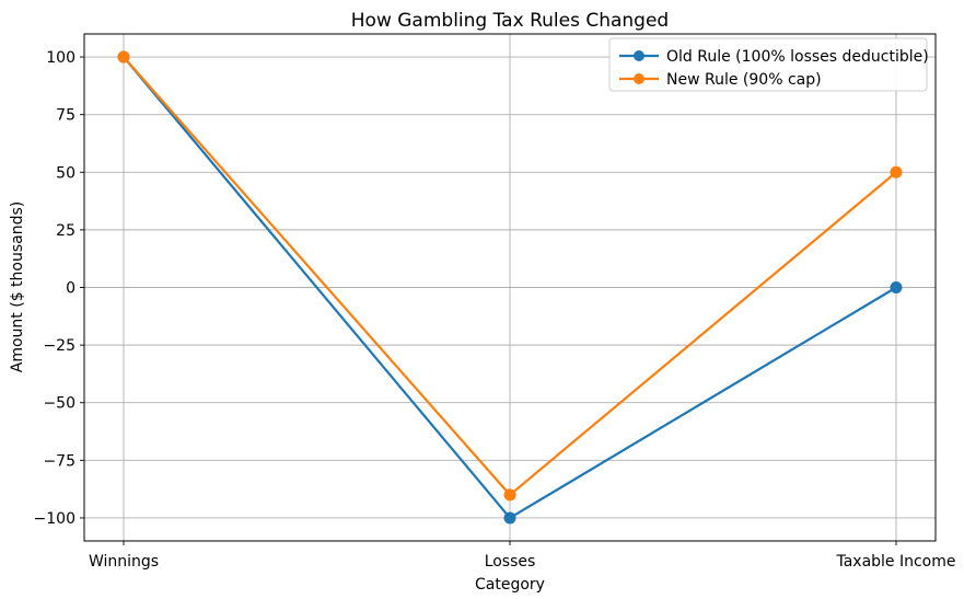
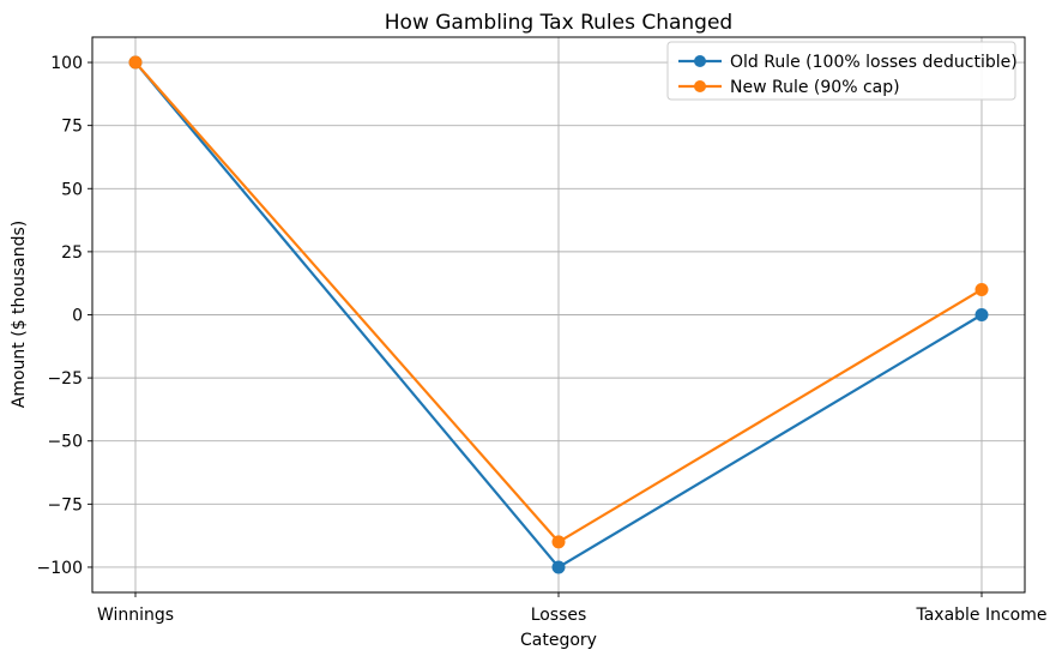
New Rule (90% cap)/Taxable Income: 50 -> 10
